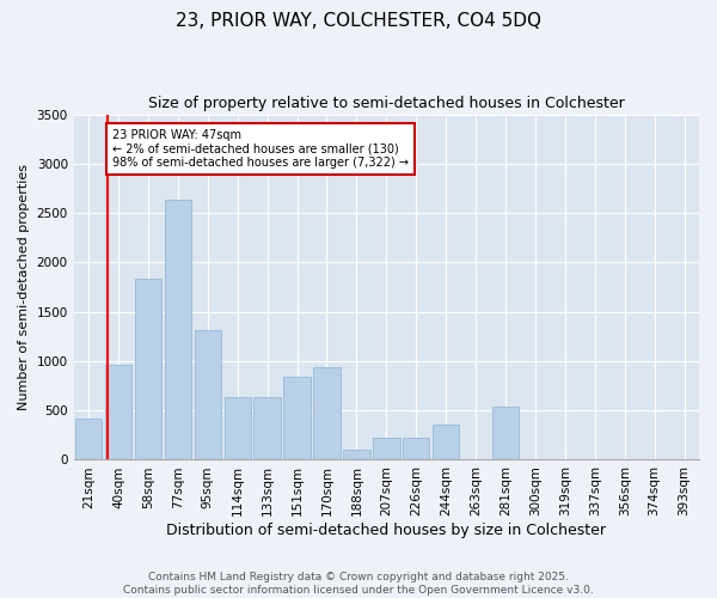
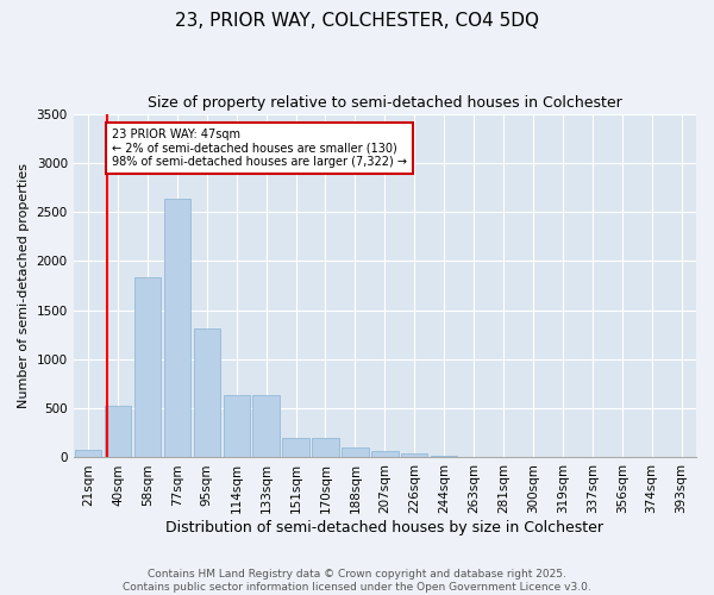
21sqm: 420 -> 80
40sqm: 960 -> 530
151sqm: 840 -> 200
170sqm: 940 -> 200
207sqm: 220 -> 60
226sqm: 220 -> 40
244sqm: 360 -> 20
281sqm: 540 -> 0
